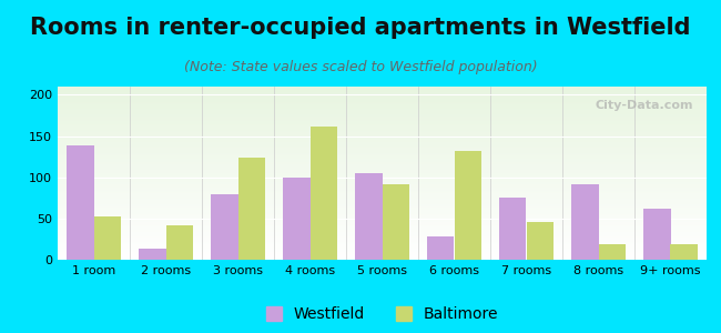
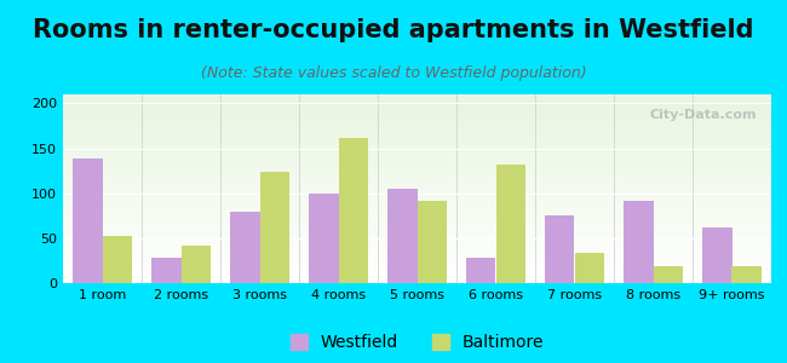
Westfield/2 rooms: 13 -> 28
Baltimore/7 rooms: 46 -> 34
